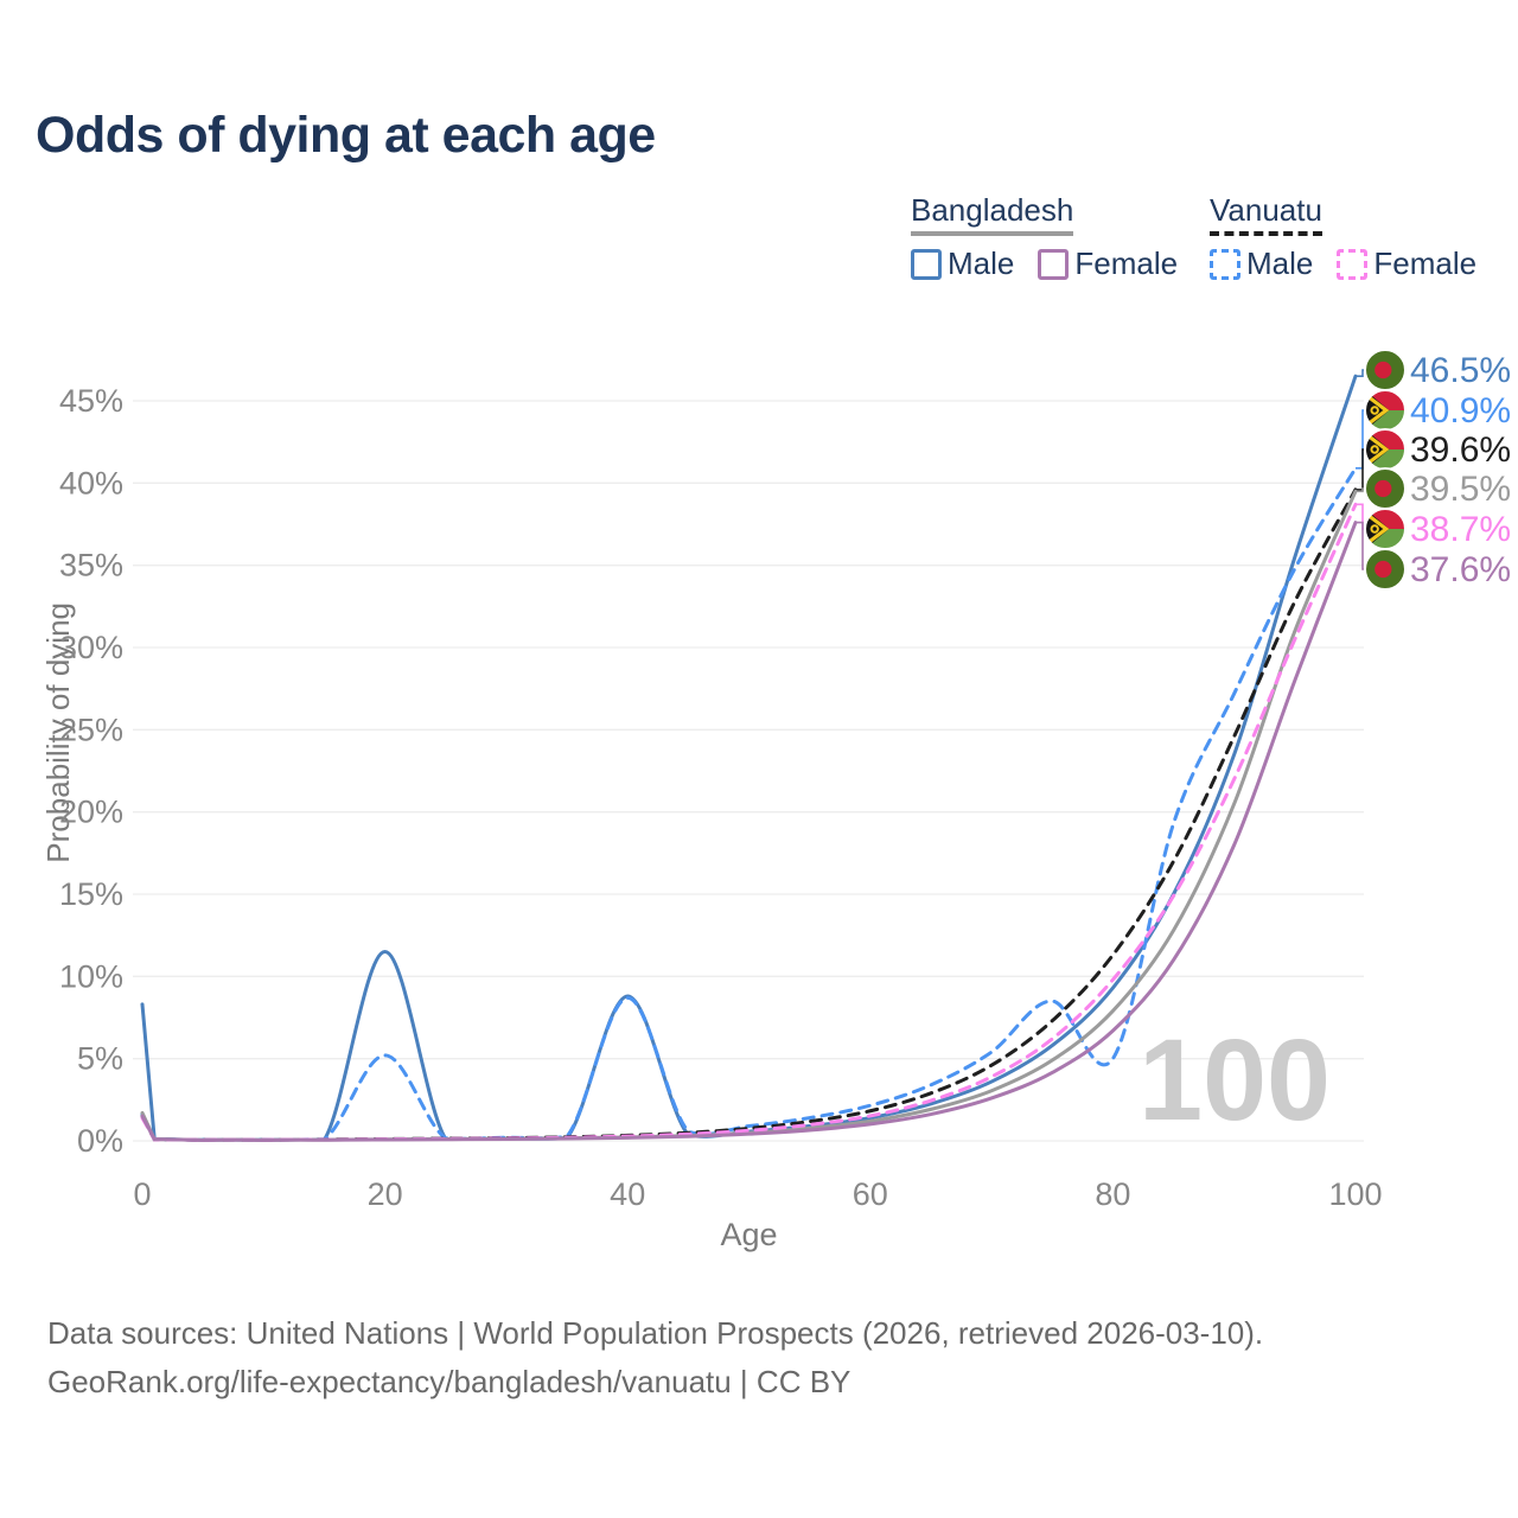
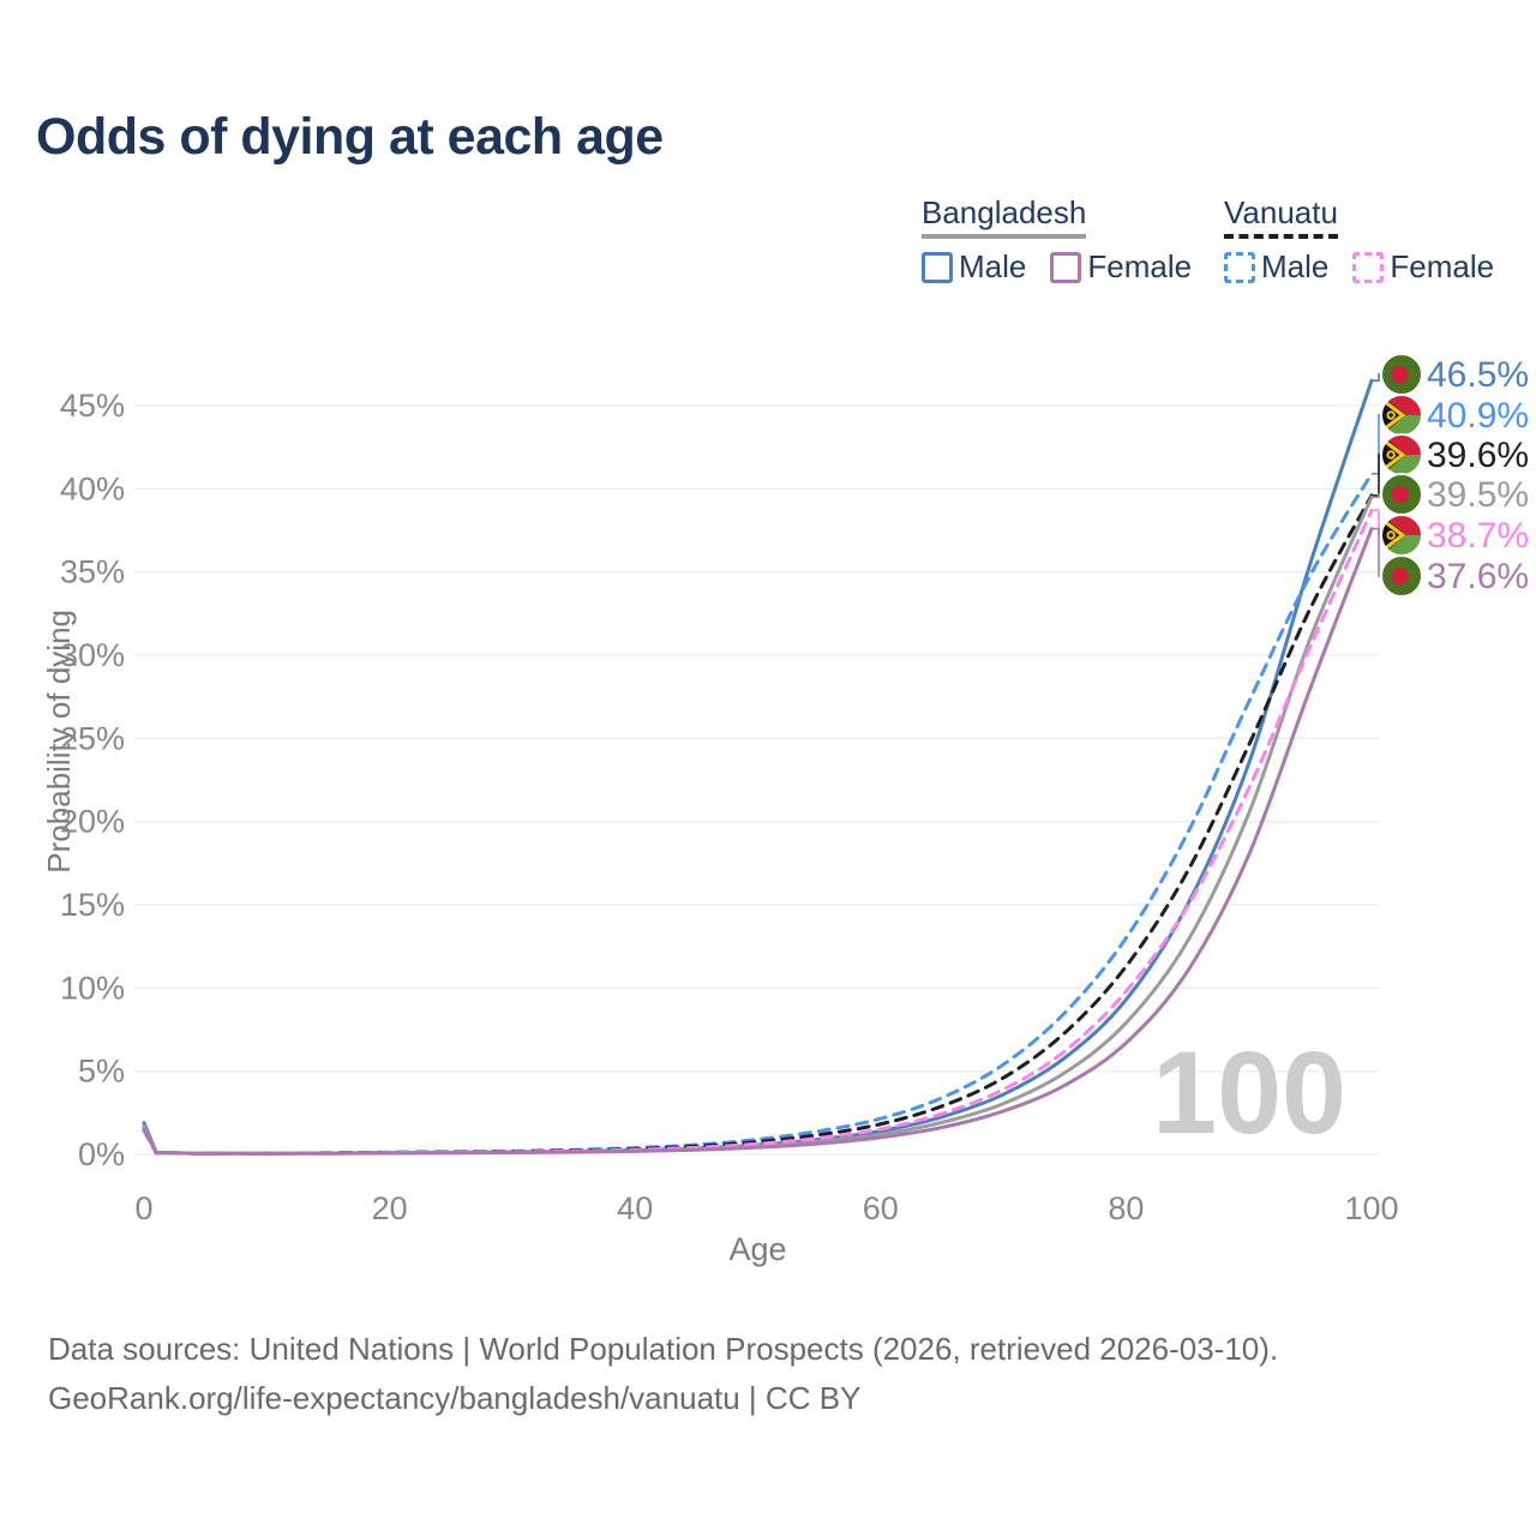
Bangladesh Male/0: 8.3% -> 1.9%
Bangladesh Male/20: 11.5% -> 0.1%
Vanuatu Male/20: 5.2% -> 0.1%
Bangladesh Male/40: 8.8% -> 0.2%
Vanuatu Male/40: 8.7% -> 0.4%
Vanuatu Male/80: 5.0% -> 13.0%
